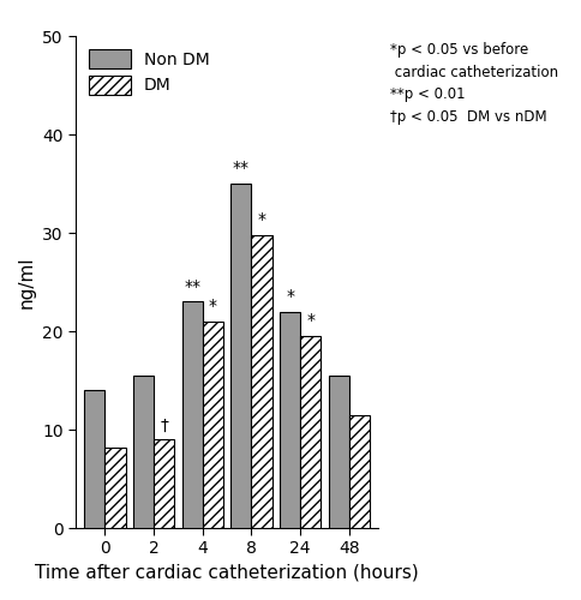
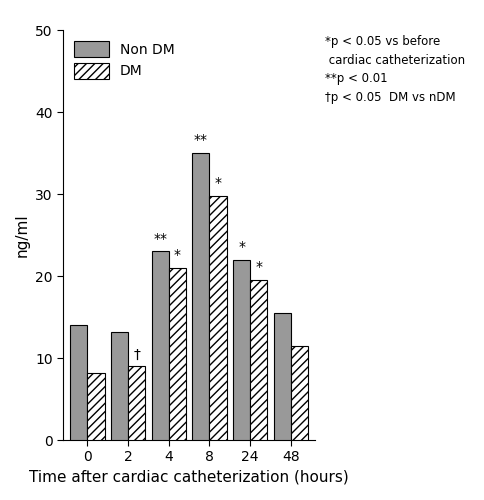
Non DM/2: 15.5 -> 13.2
